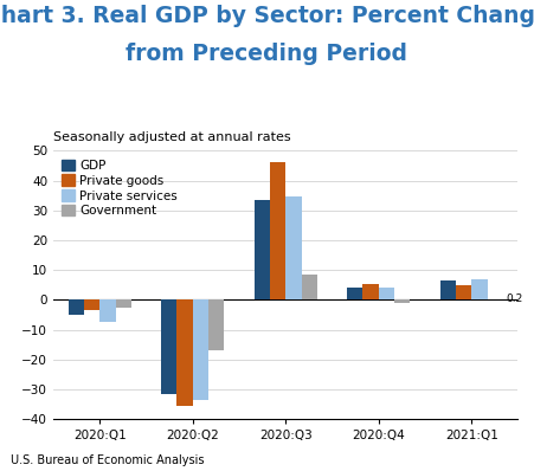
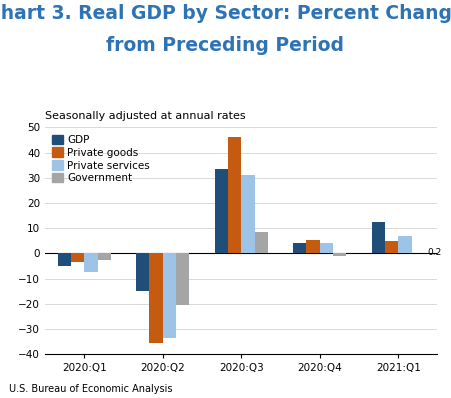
GDP/2020:Q2: -31.4 -> -15.0
Government/2020:Q2: -17.0 -> -20.5
Private services/2020:Q3: 34.5 -> 31.0
GDP/2021:Q1: 6.4 -> 12.5
